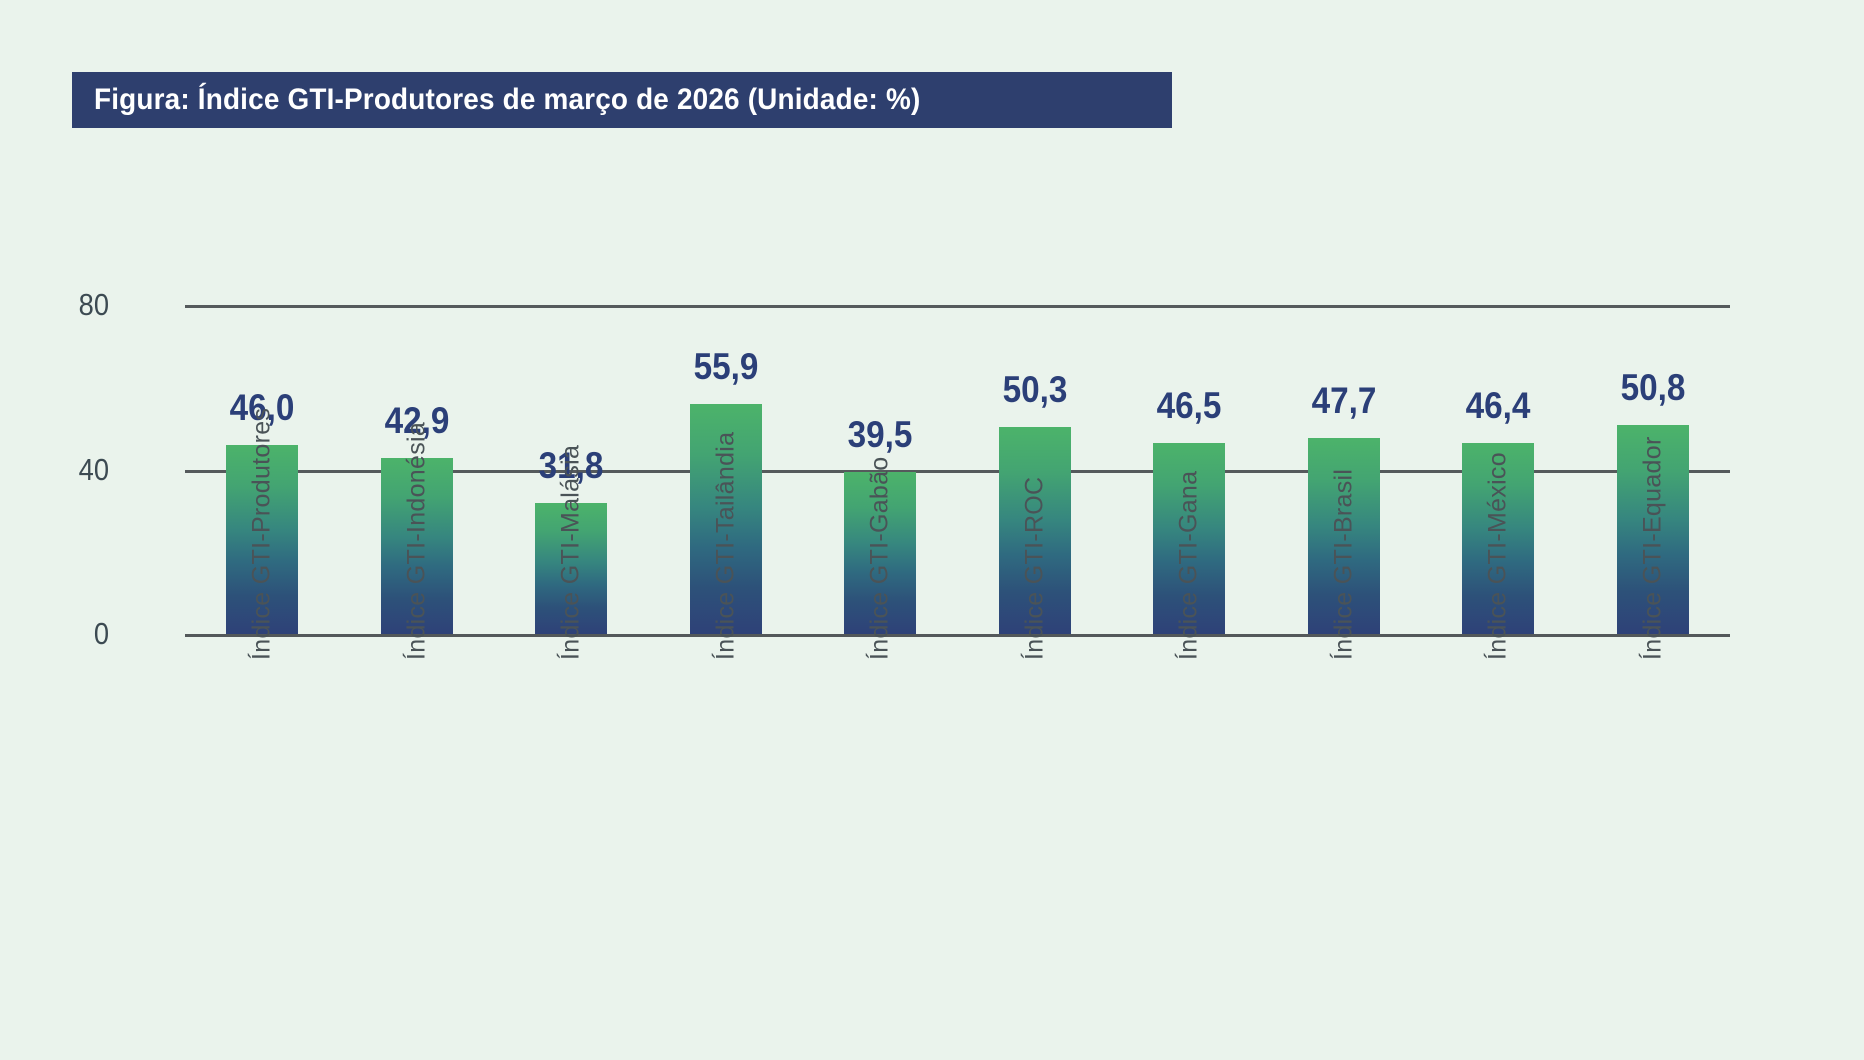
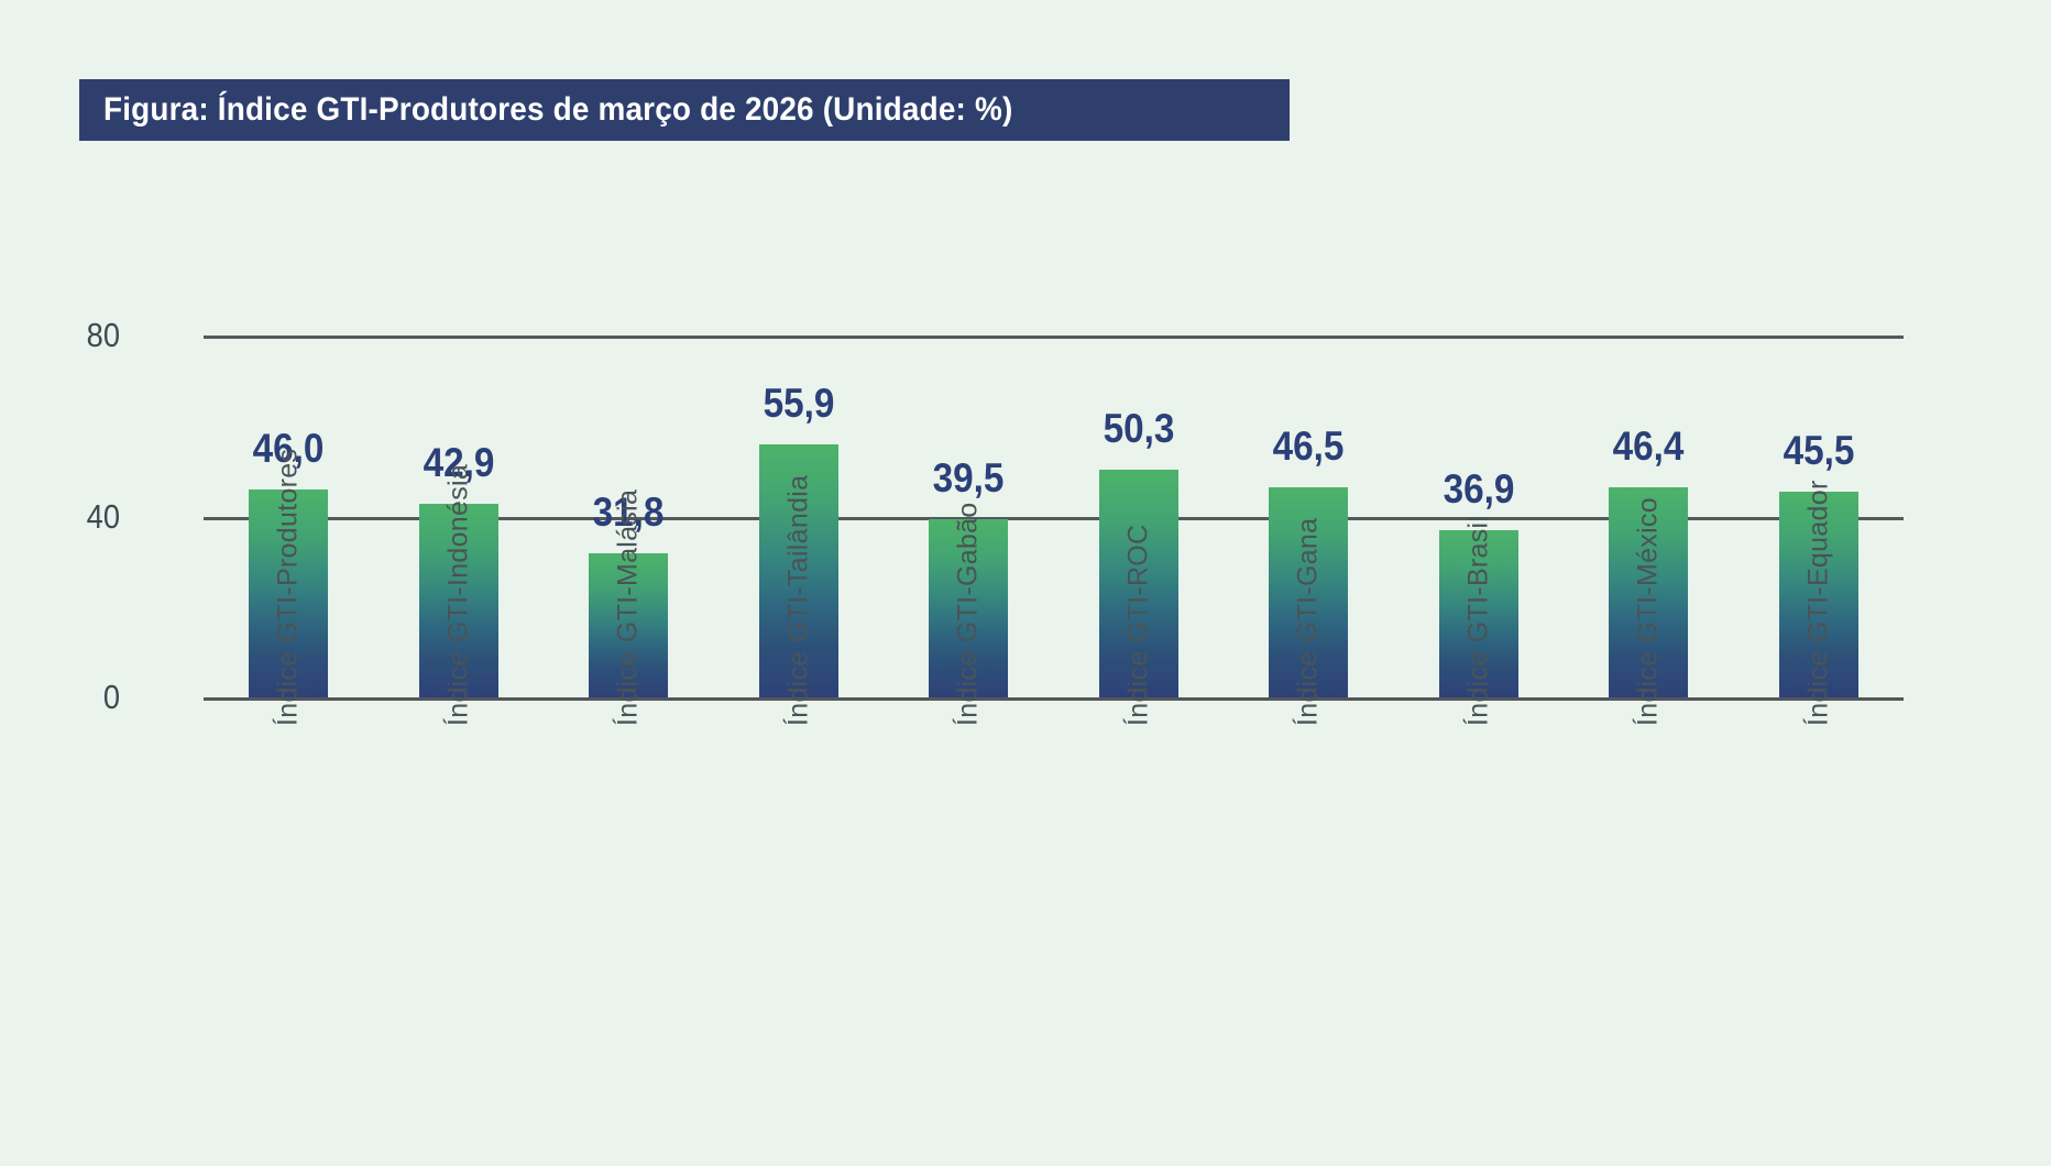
Índice GTI-Brasil: 47,7 -> 36,9
Índice GTI-Equador: 50,8 -> 45,5
